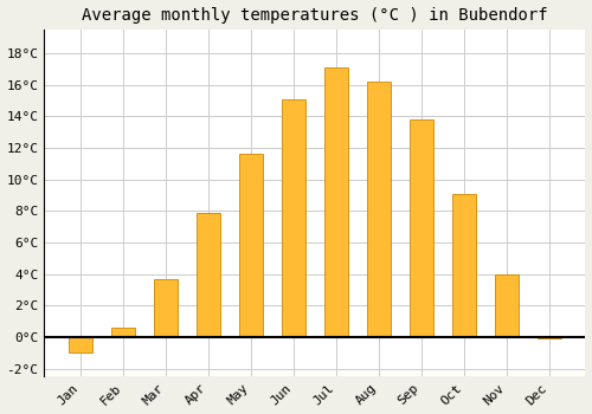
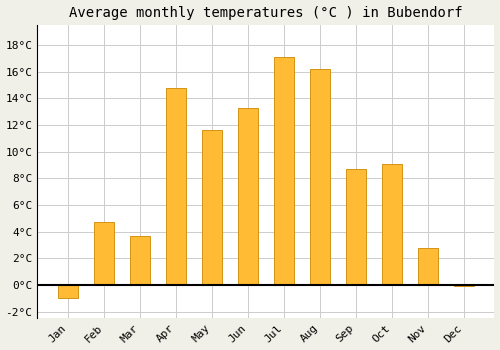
Feb: 0.6°C -> 4.7°C
Apr: 7.9°C -> 14.8°C
Jun: 15.1°C -> 13.3°C
Sep: 13.8°C -> 8.7°C
Nov: 4.0°C -> 2.8°C
